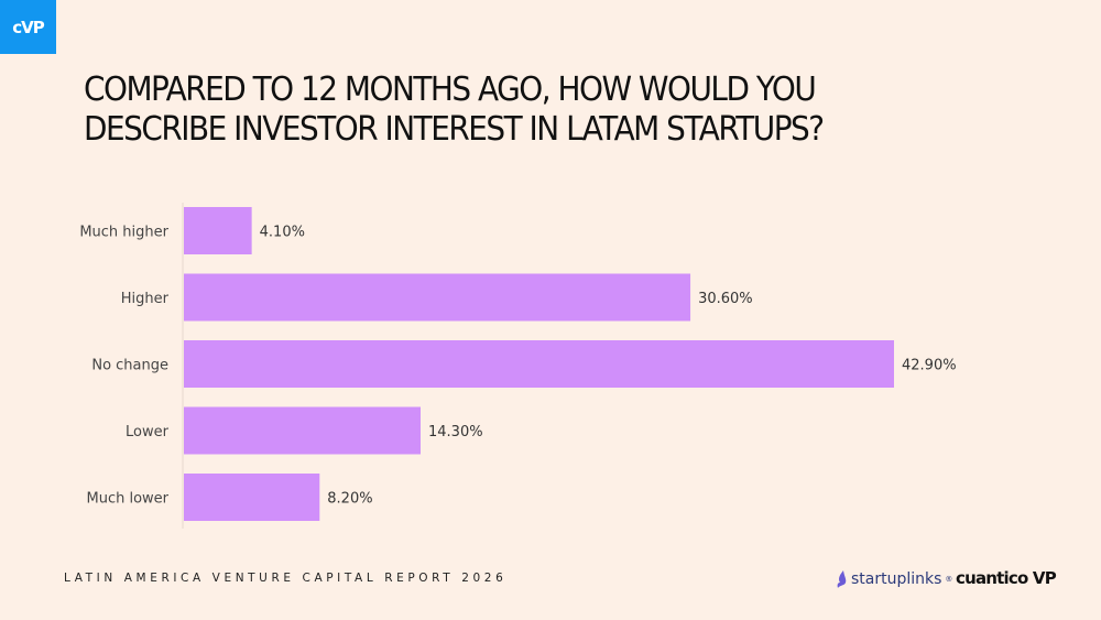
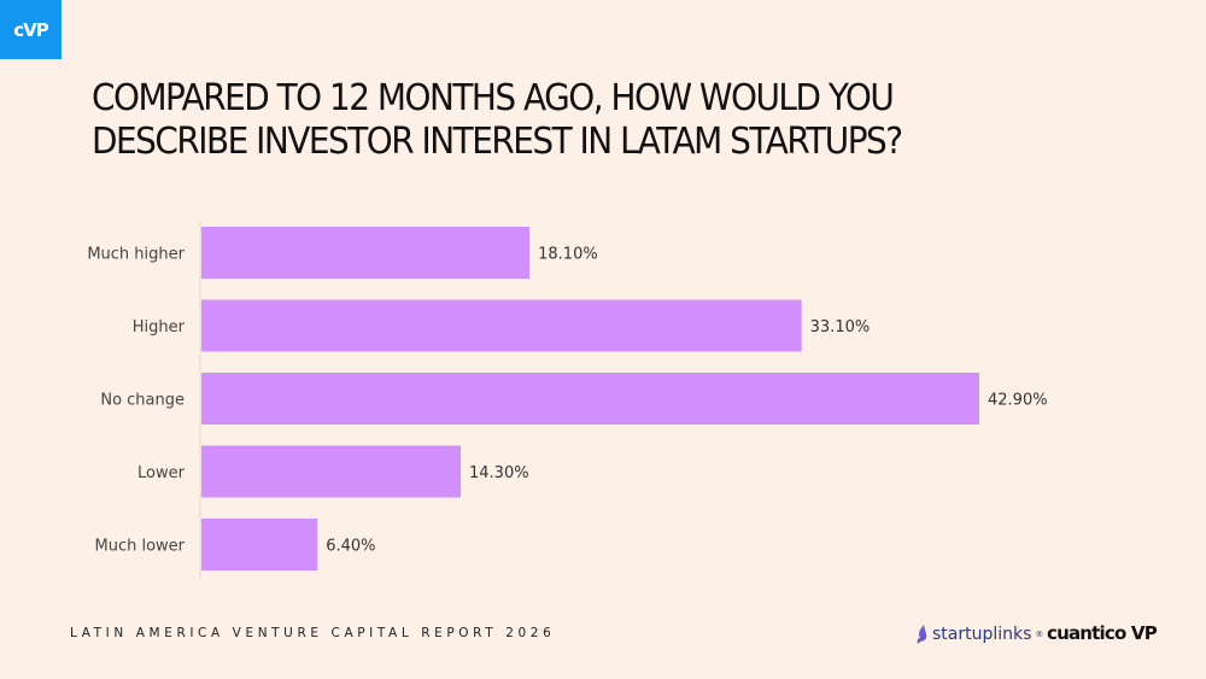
Much higher: 4.10% -> 18.10%
Higher: 30.60% -> 33.10%
Much lower: 8.20% -> 6.40%
